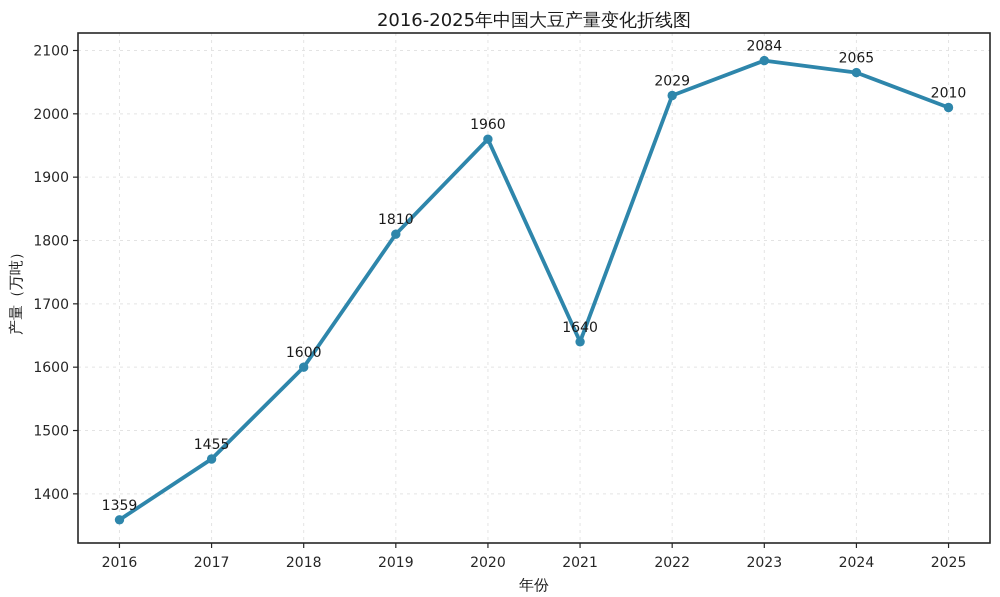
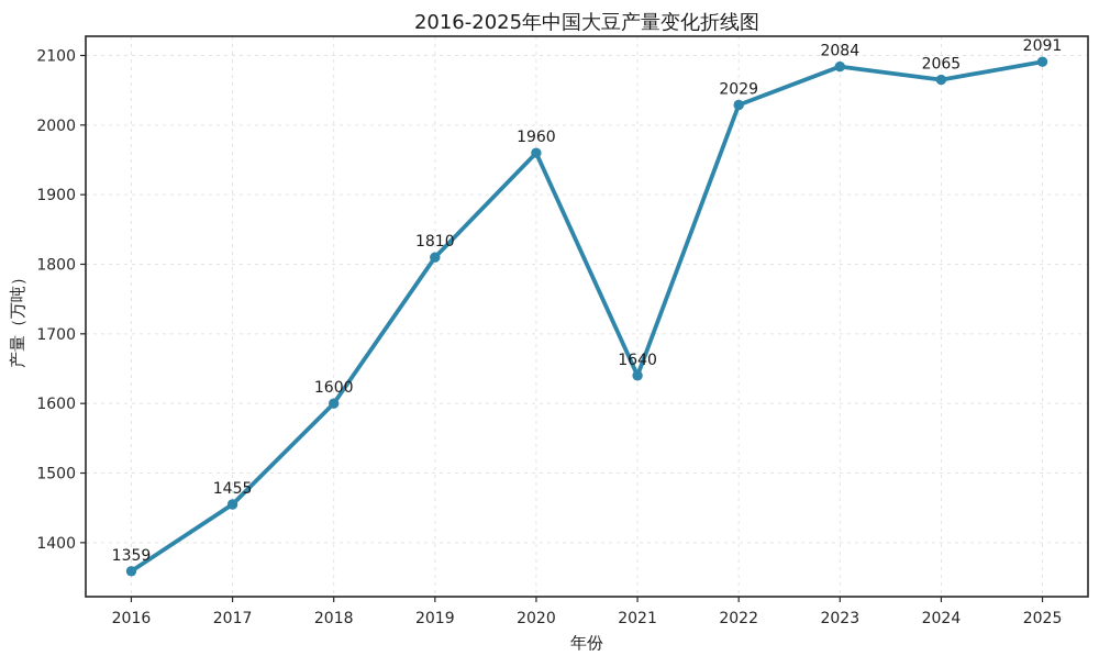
2025: 2010 -> 2091
